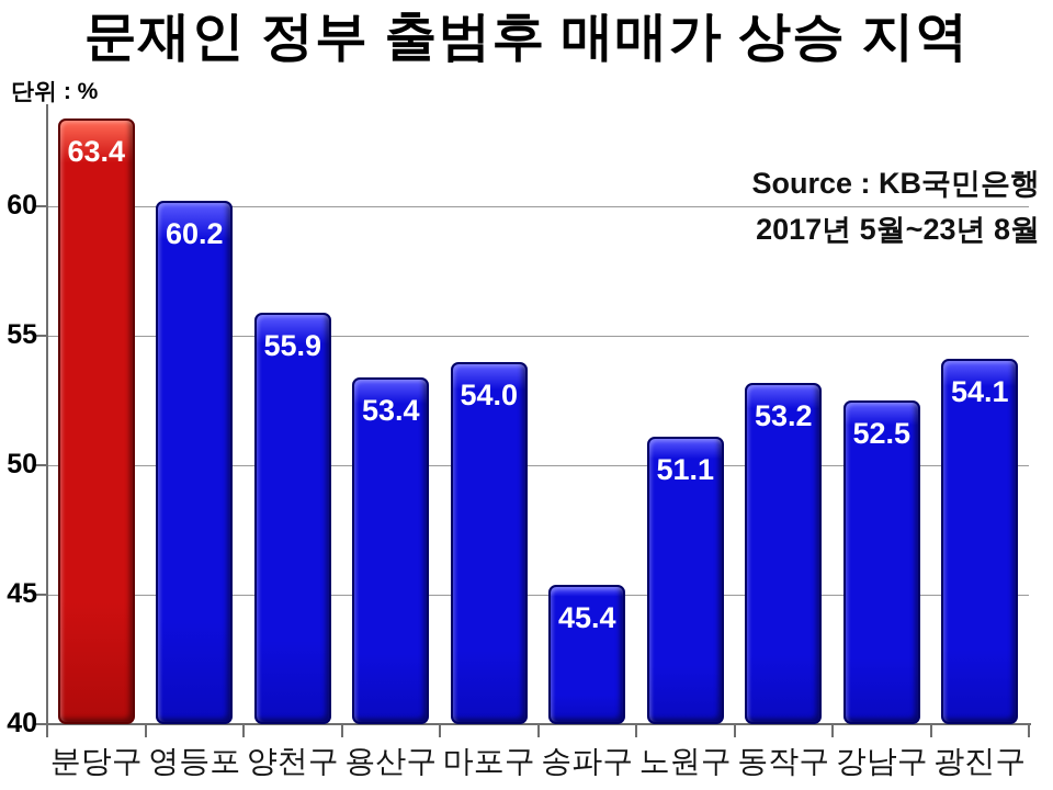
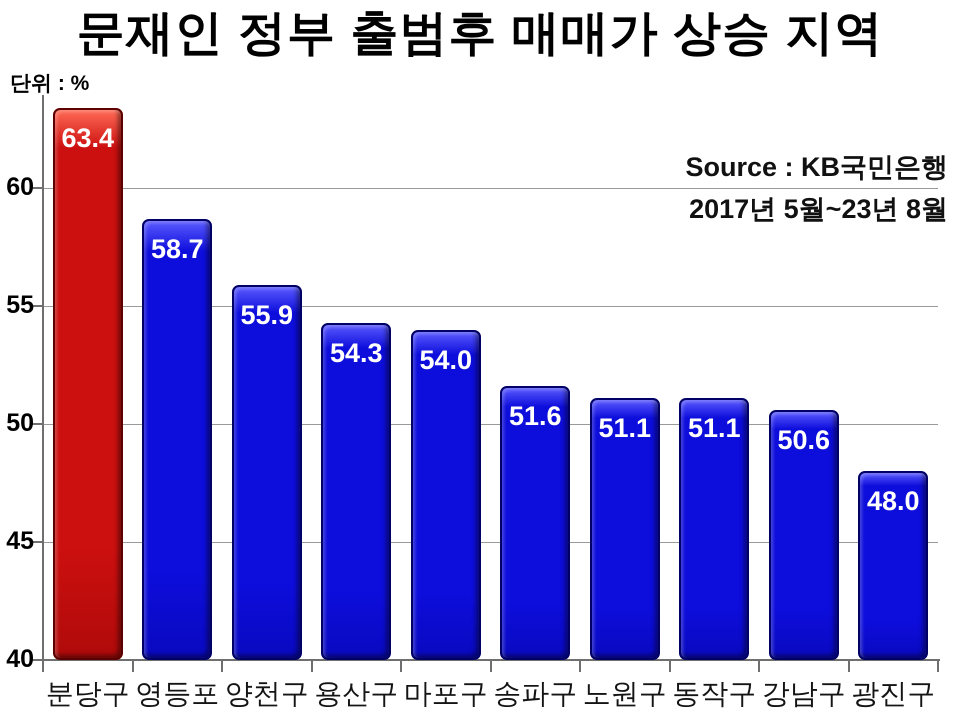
영등포: 60.2 -> 58.7
용산구: 53.4 -> 54.3
송파구: 45.4 -> 51.6
동작구: 53.2 -> 51.1
강남구: 52.5 -> 50.6
광진구: 54.1 -> 48.0
